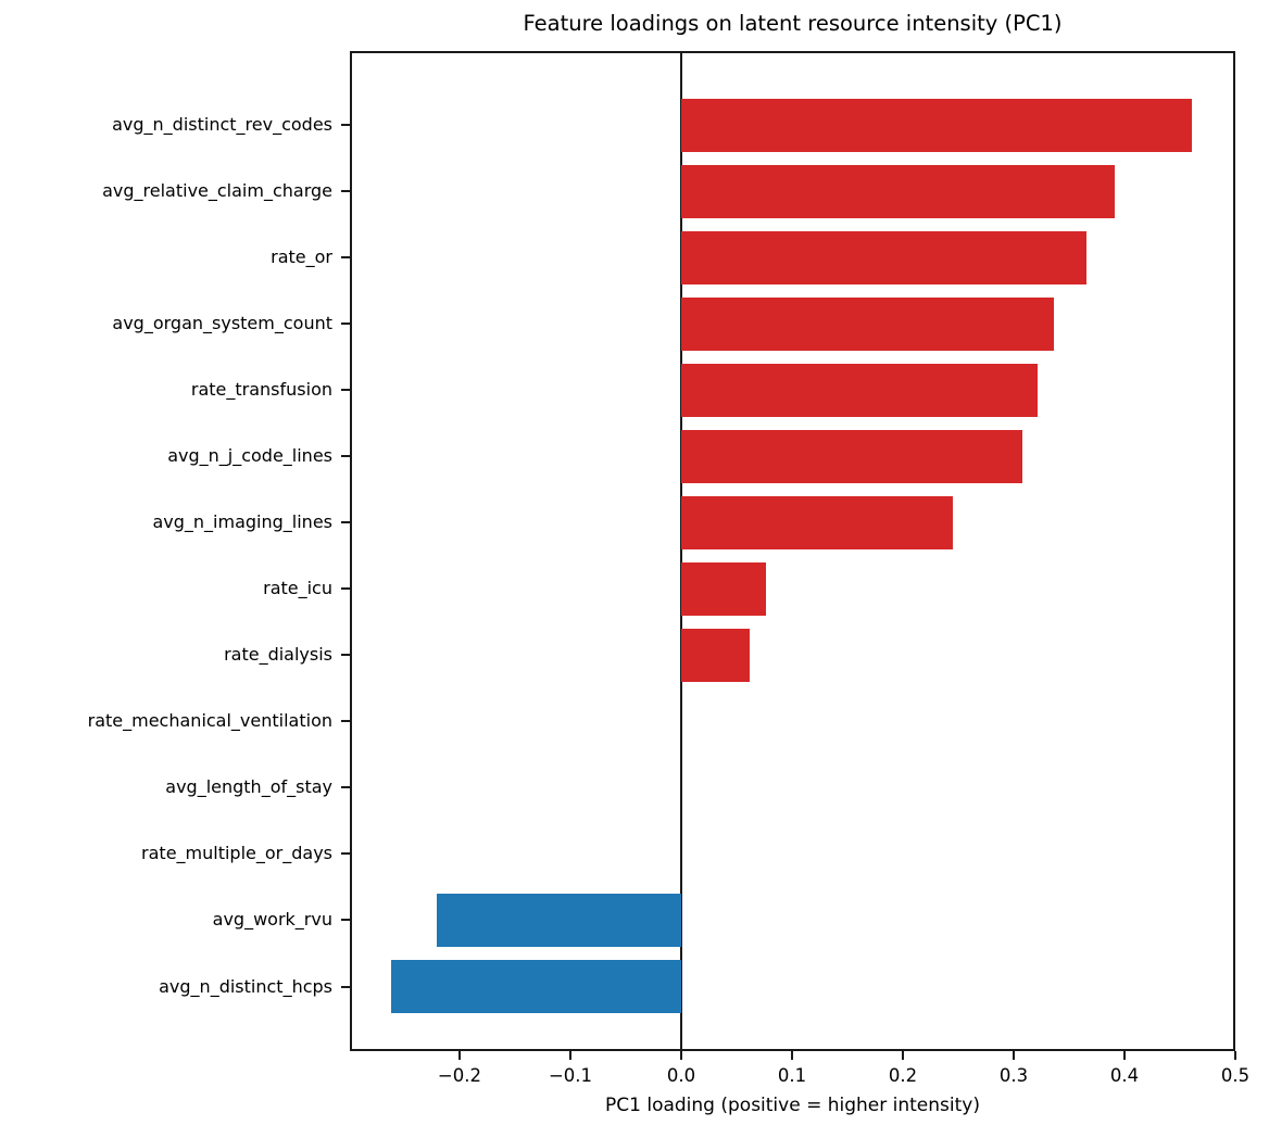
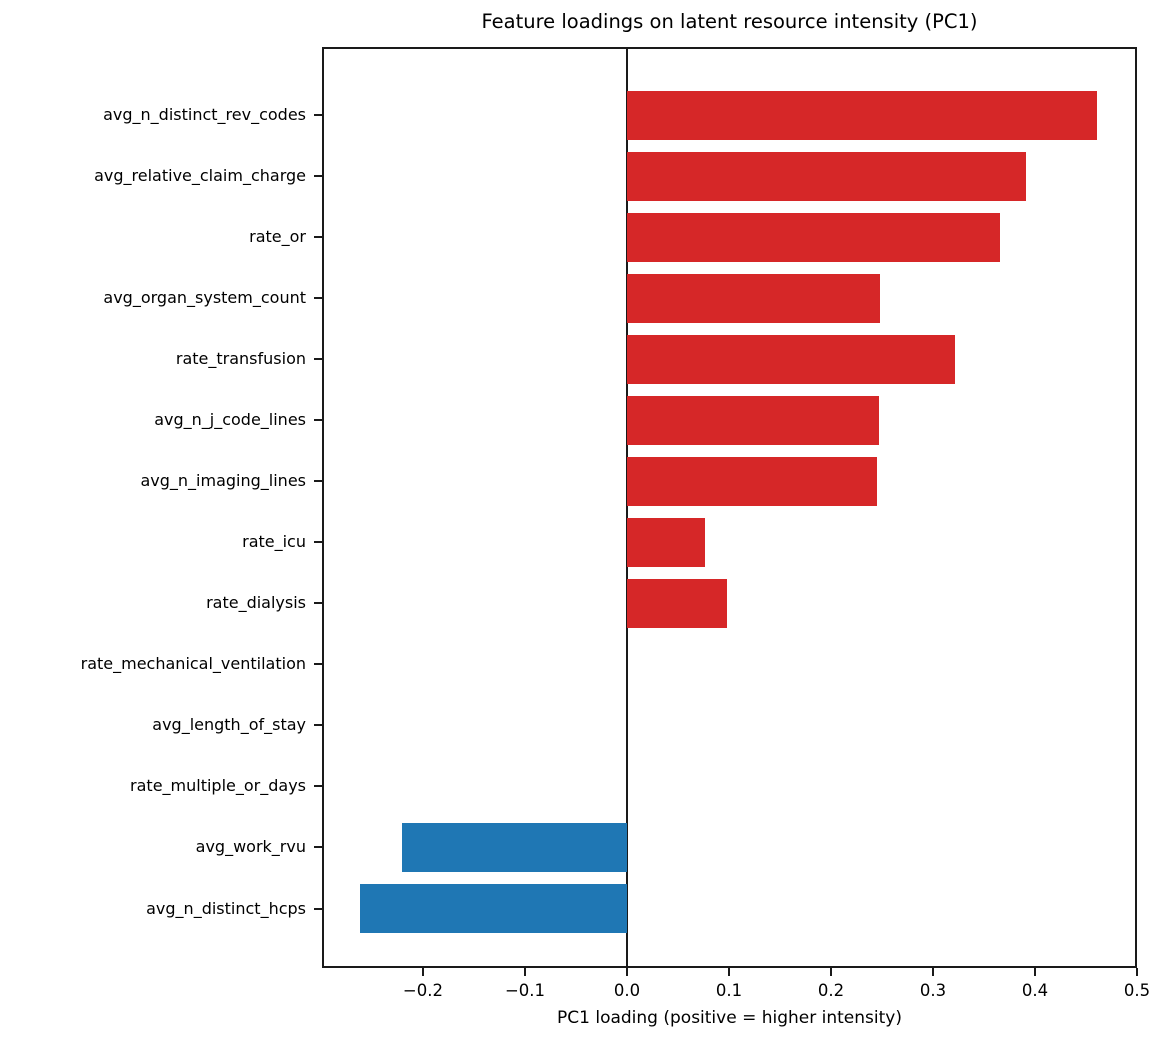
avg_organ_system_count: 0.336 -> 0.248
avg_n_j_code_lines: 0.308 -> 0.247
rate_dialysis: 0.062 -> 0.098
